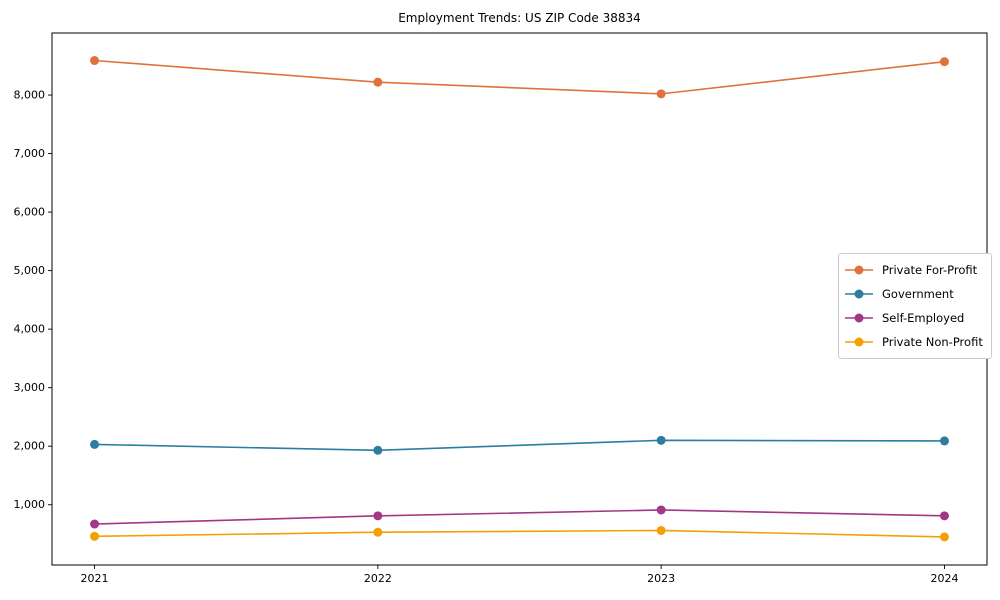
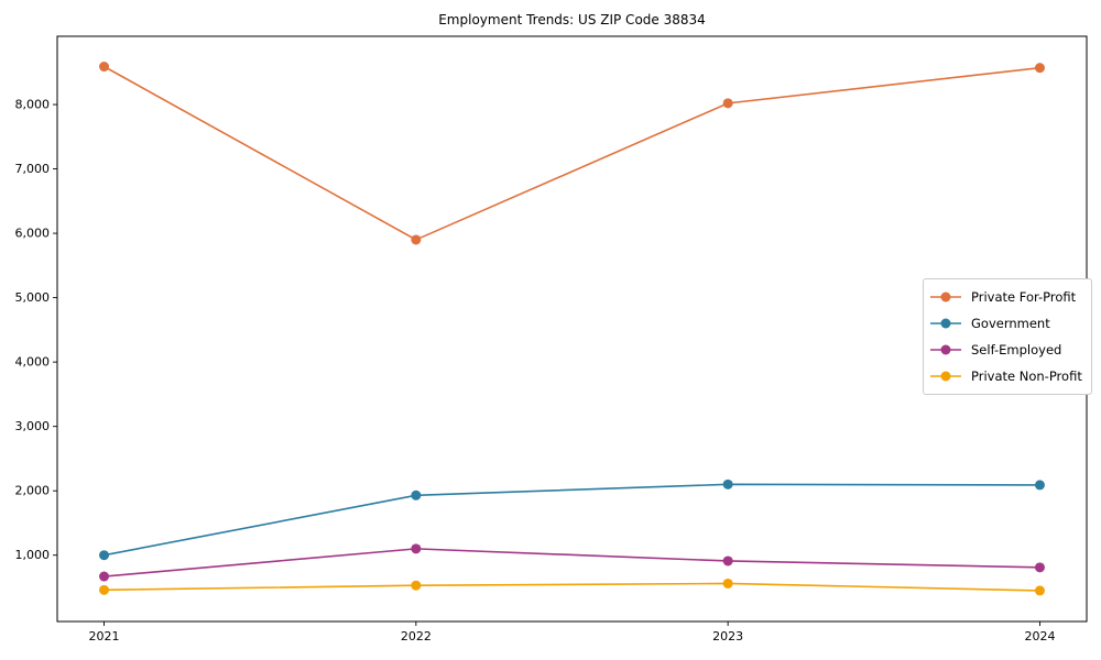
Government/2021: 2000 -> 1000
Private For-Profit/2022: 8200 -> 5900
Self-Employed/2022: 800 -> 1100
